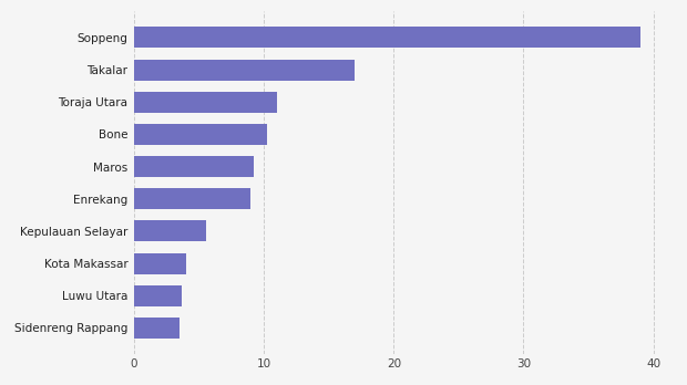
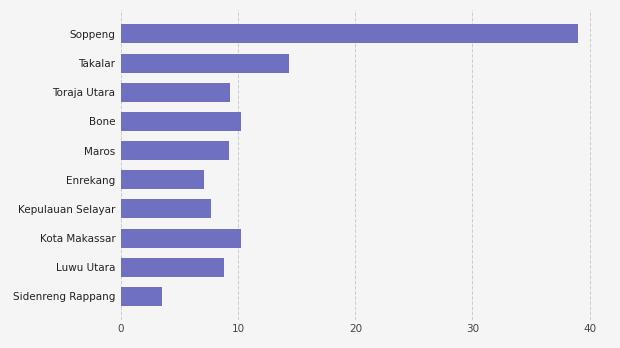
Takalar: 17.0 -> 14.3
Toraja Utara: 11.0 -> 9.3
Enrekang: 9.0 -> 7.1
Kepulauan Selayar: 5.5 -> 7.7
Kota Makassar: 4.0 -> 10.2
Luwu Utara: 3.7 -> 8.8
